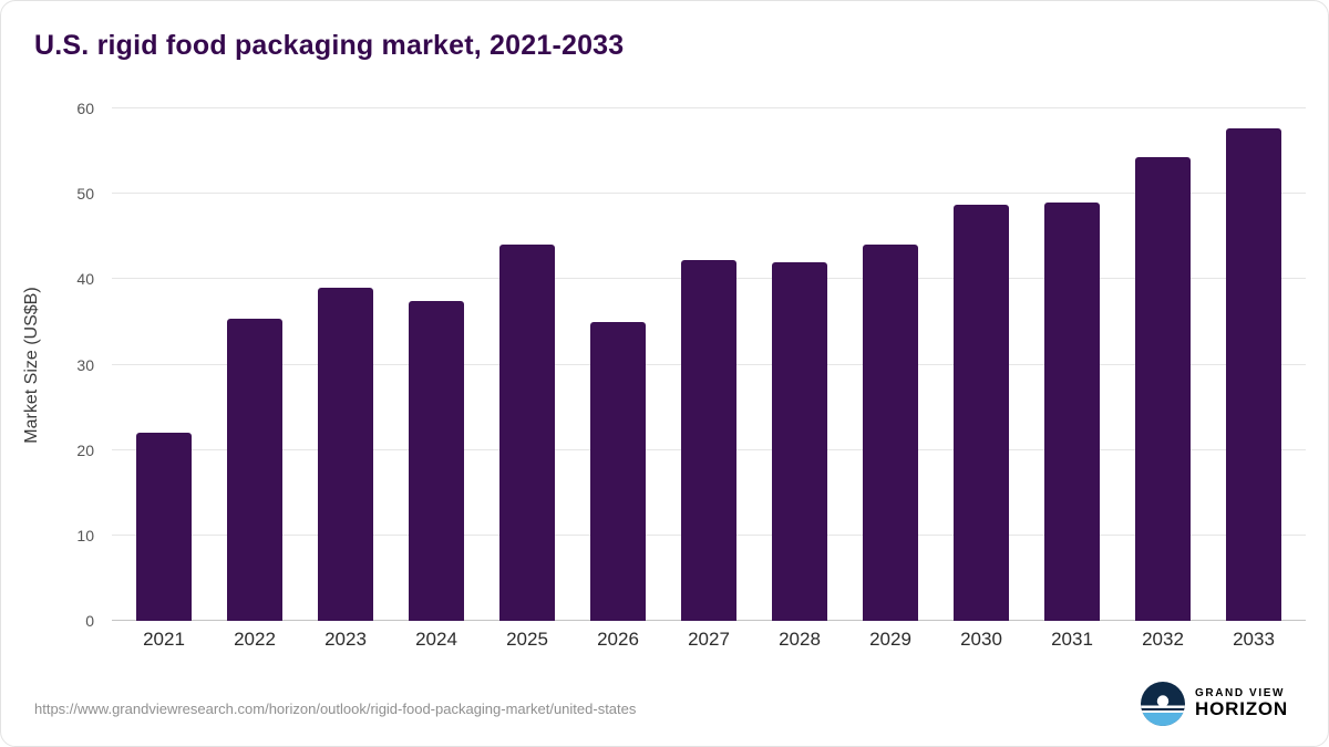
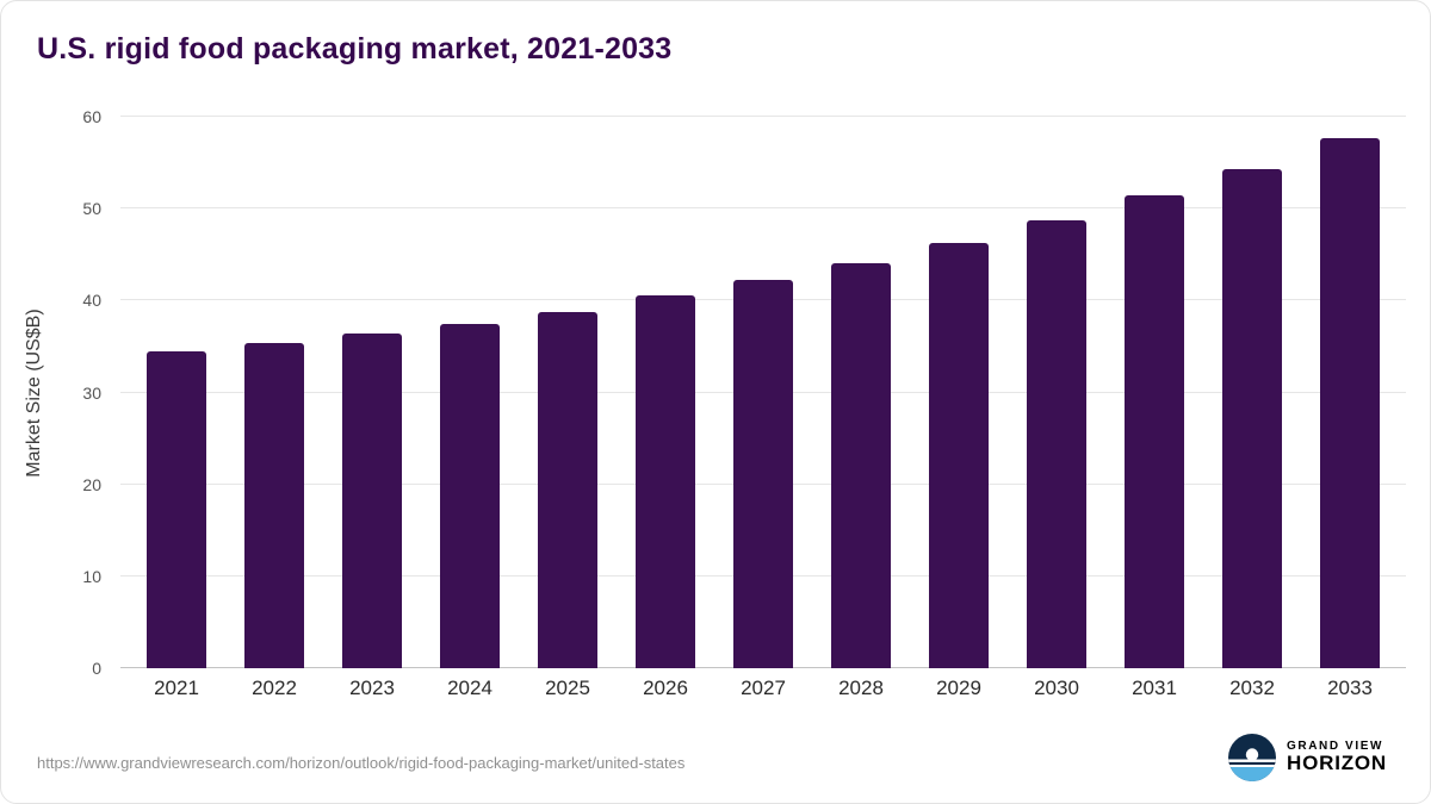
2021: 22 -> 34
2023: 39 -> 36
2025: 44 -> 39
2026: 35 -> 40
2028: 42 -> 44
2029: 44 -> 46
2031: 49 -> 51
